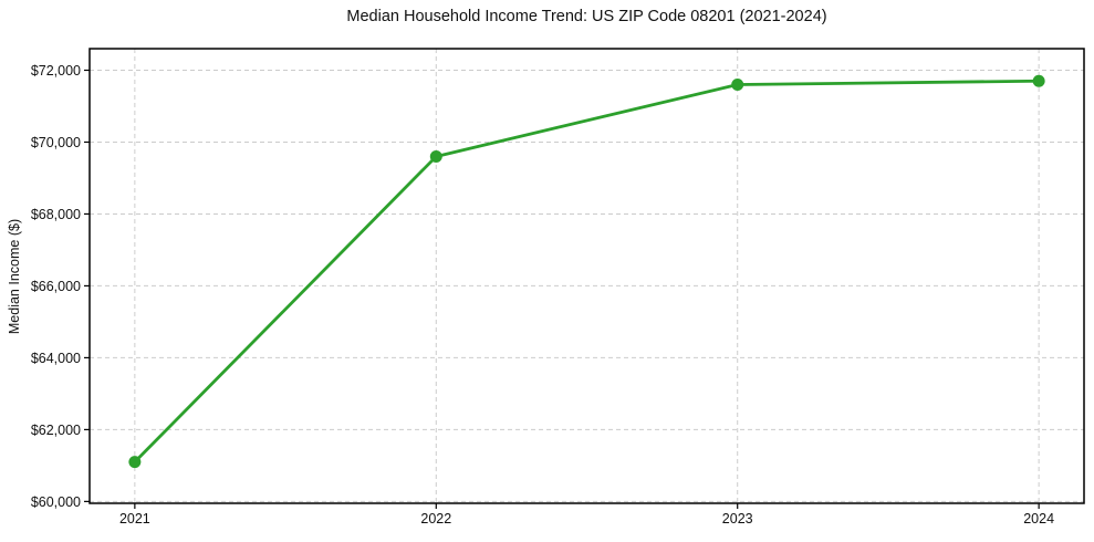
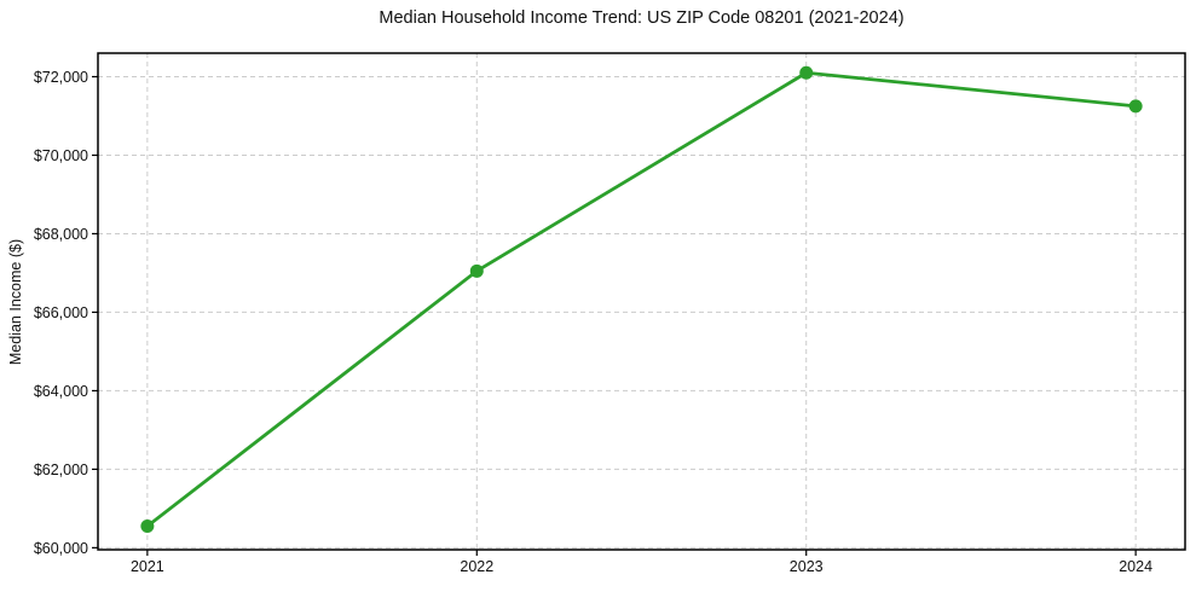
2021: $61100 -> $60600
2022: $69600 -> $67000
2023: $71600 -> $72100
2024: $71700 -> $71200
